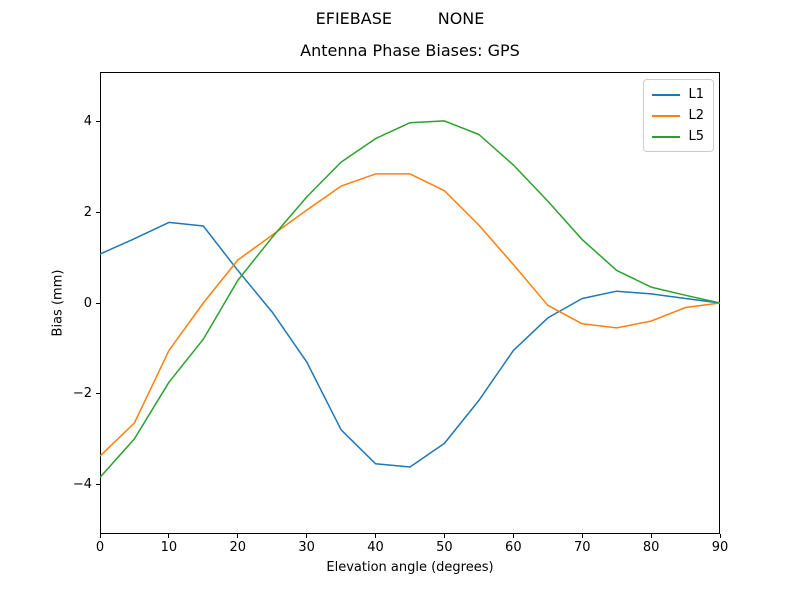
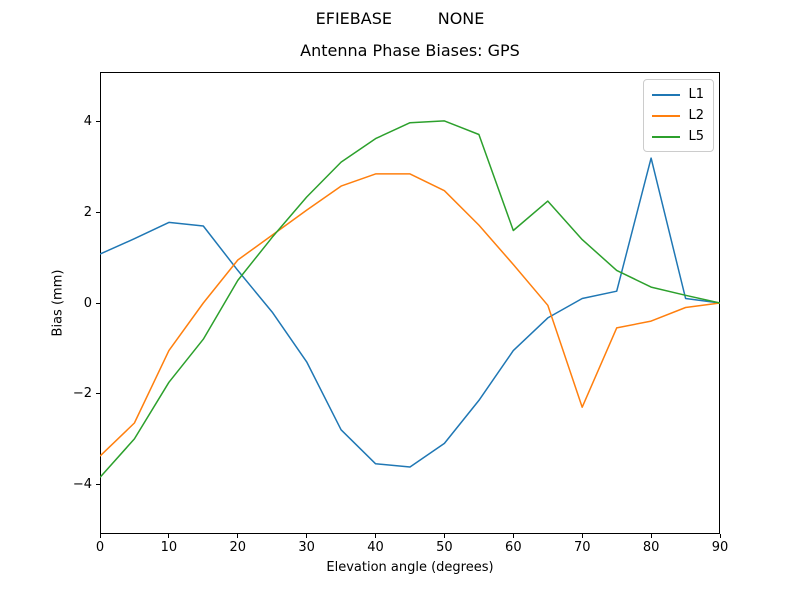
L5/60: 3.0 -> 1.6
L2/70: -0.5 -> -2.3
L1/80: 0.2 -> 3.2
